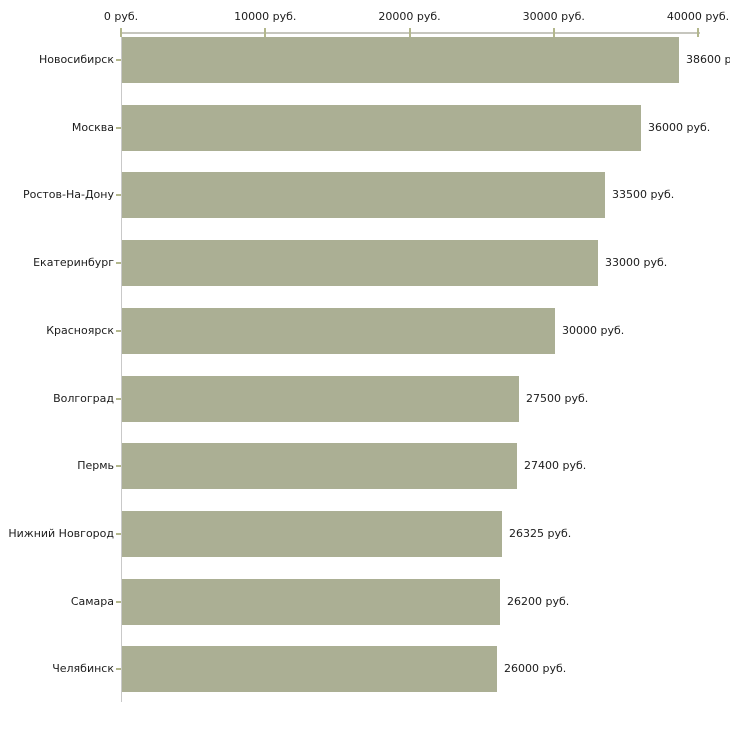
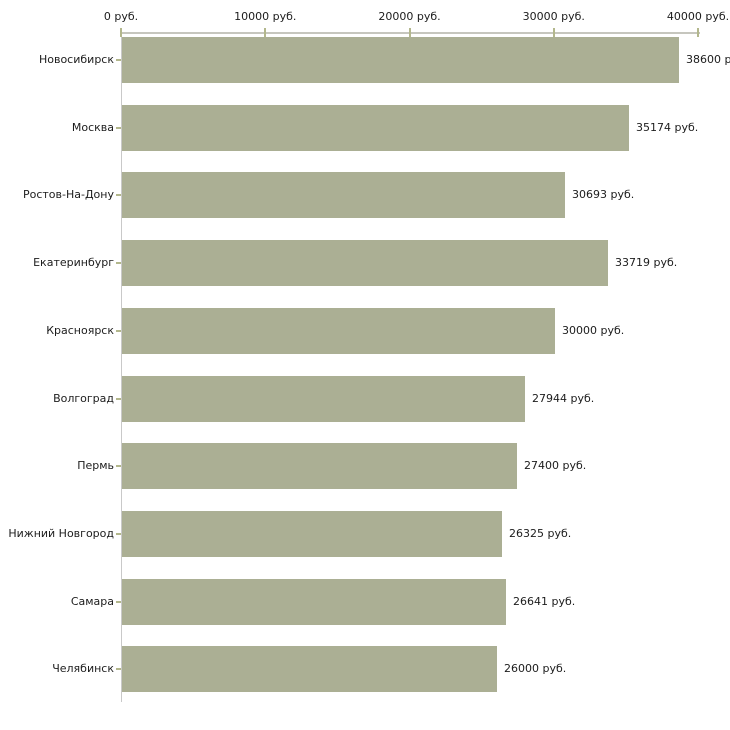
Москва: 36000 -> 35174
Ростов-На-Дону: 33500 -> 30693
Екатеринбург: 33000 -> 33719
Волгоград: 27500 -> 27944
Самара: 26200 -> 26641
